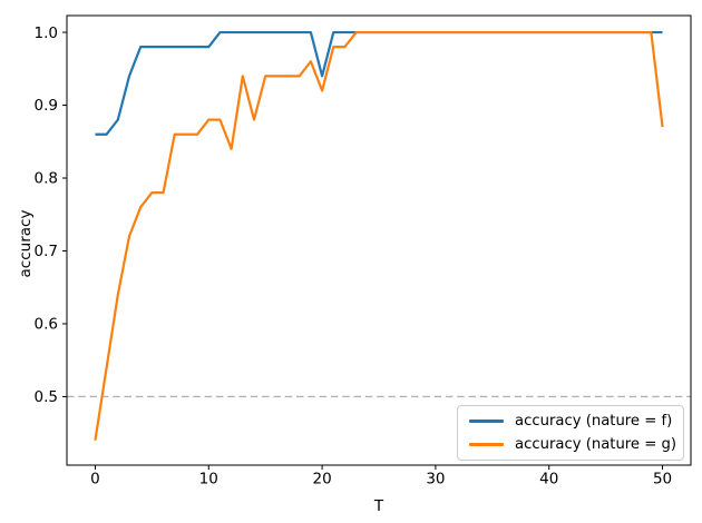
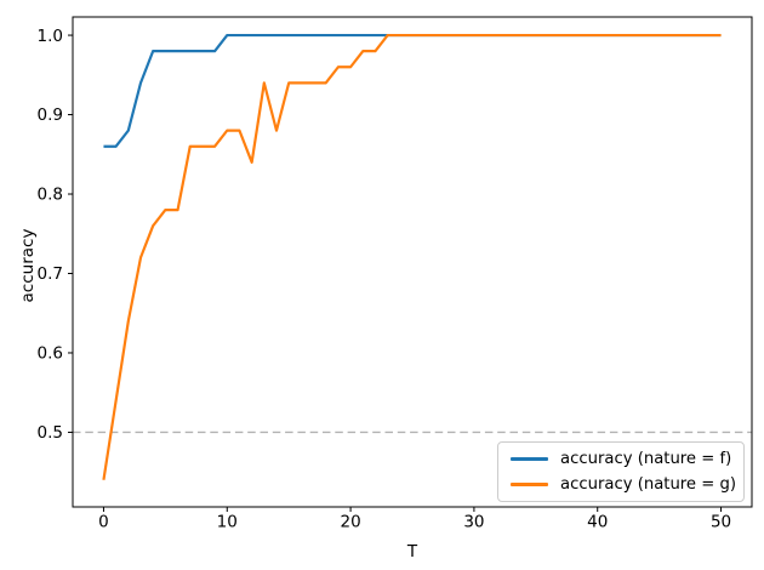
accuracy (nature = f)/10: 0.98 -> 1.00
accuracy (nature = f)/20: 0.94 -> 1.00
accuracy (nature = g)/20: 0.92 -> 0.96
accuracy (nature = g)/50: 0.87 -> 1.00
